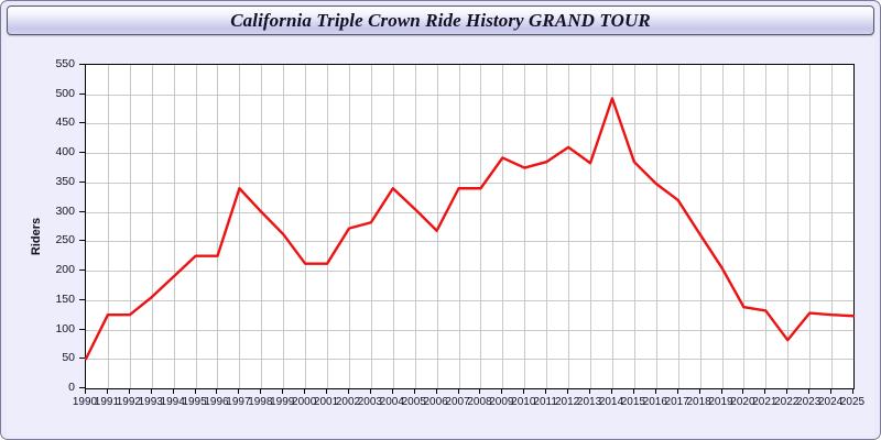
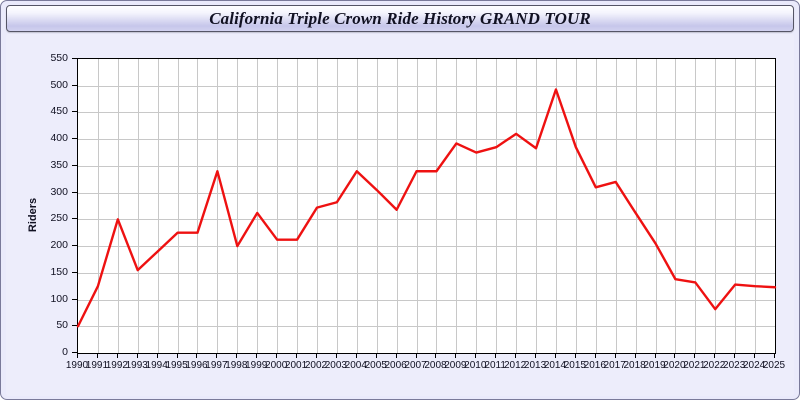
1992: 120 -> 250
1998: 300 -> 200
2016: 350 -> 310
